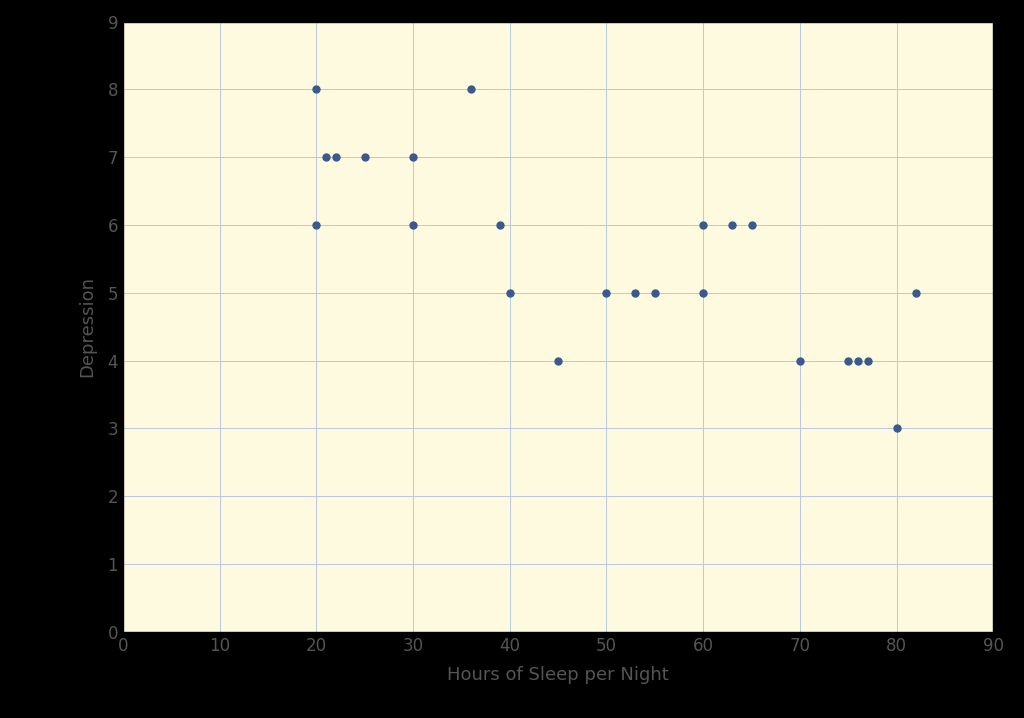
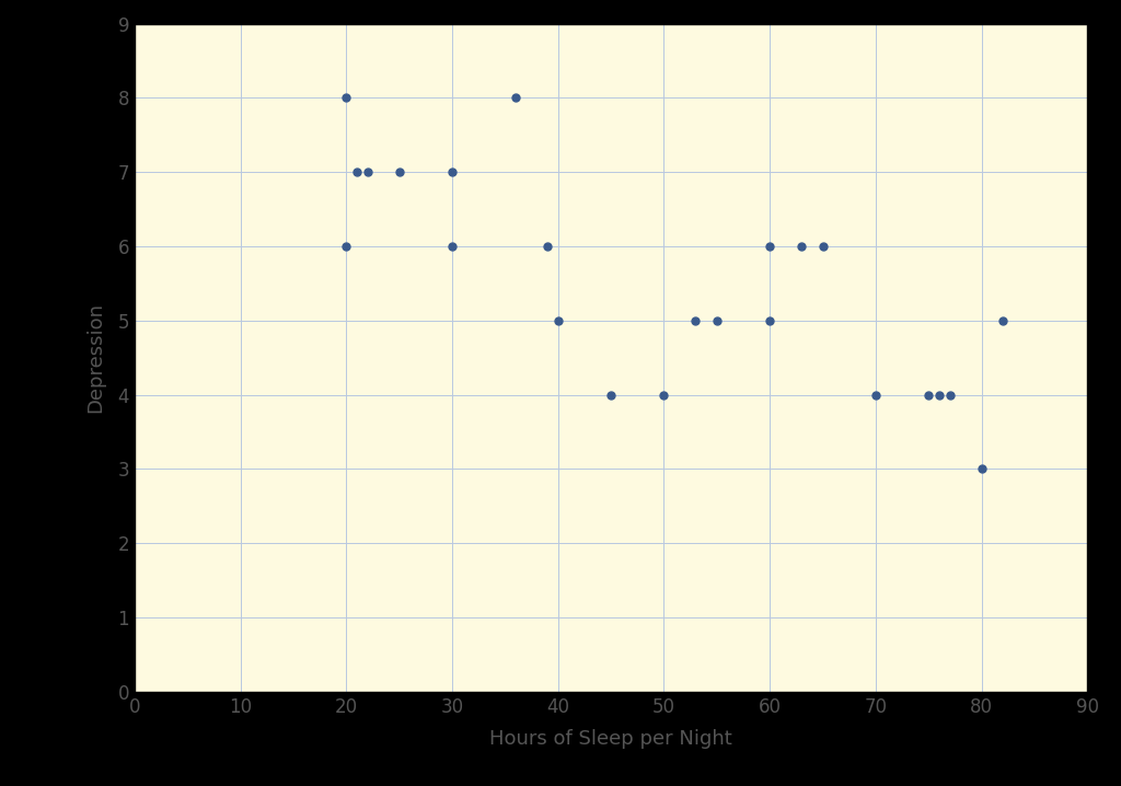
50: 5 -> 4
